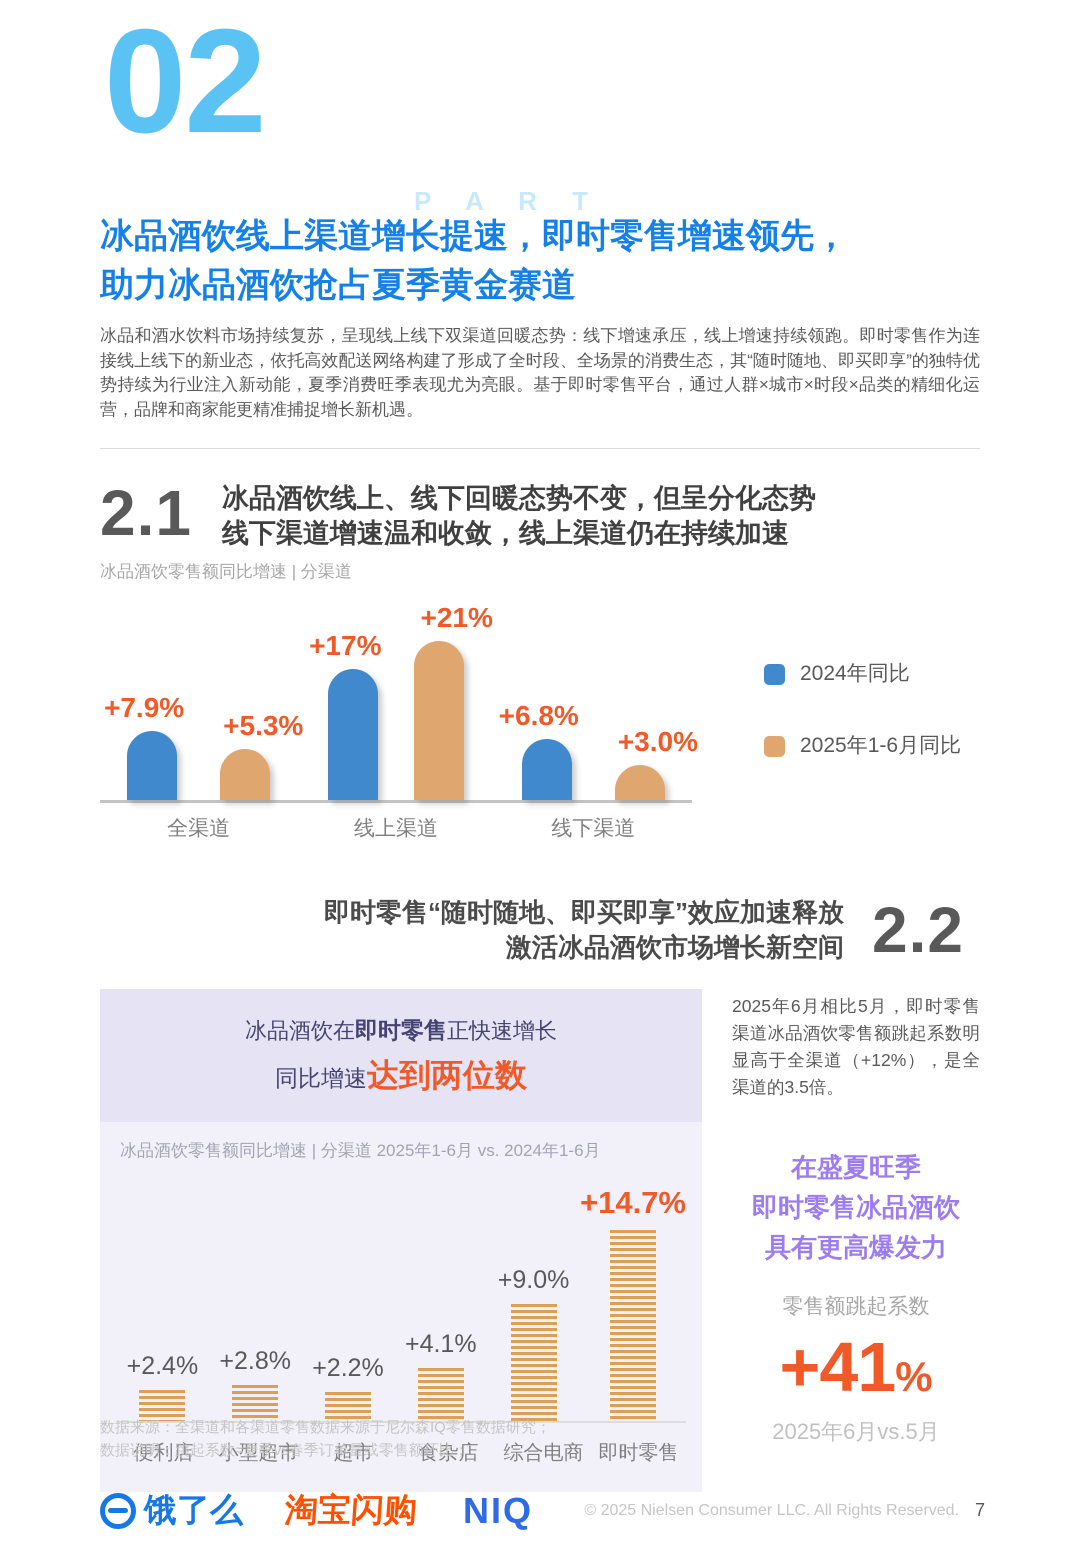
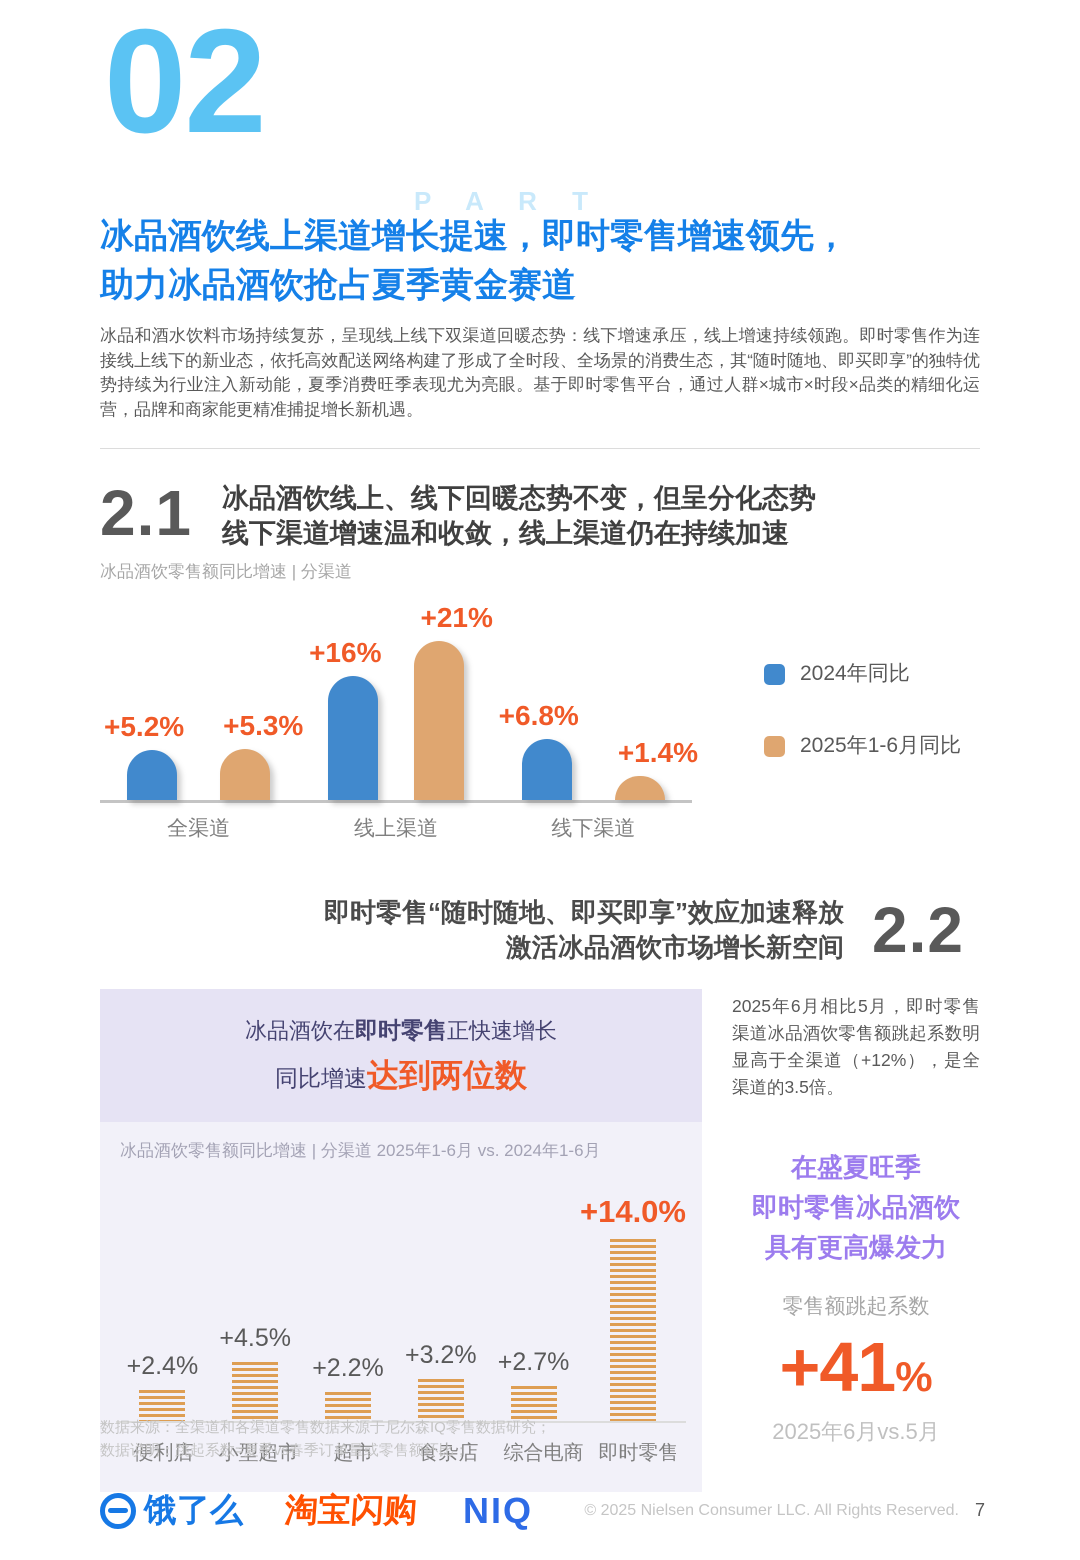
冰品酒饮零售额同比增速 | 分渠道/2024年同比/全渠道: +7.9% -> +5.2%
冰品酒饮零售额同比增速 | 分渠道/2024年同比/线上渠道: +17% -> +16%
冰品酒饮零售额同比增速 | 分渠道/2025年1-6月同比/线下渠道: +3.0% -> +1.4%
冰品酒饮零售额同比增速 | 分渠道 2025年1-6月 vs. 2024年1-6月/小型超市: +2.8% -> +4.5%
冰品酒饮零售额同比增速 | 分渠道 2025年1-6月 vs. 2024年1-6月/食杂店: +4.1% -> +3.2%
冰品酒饮零售额同比增速 | 分渠道 2025年1-6月 vs. 2024年1-6月/综合电商: +9.0% -> +2.7%
冰品酒饮零售额同比增速 | 分渠道 2025年1-6月 vs. 2024年1-6月/即时零售: +14.7% -> +14.0%
